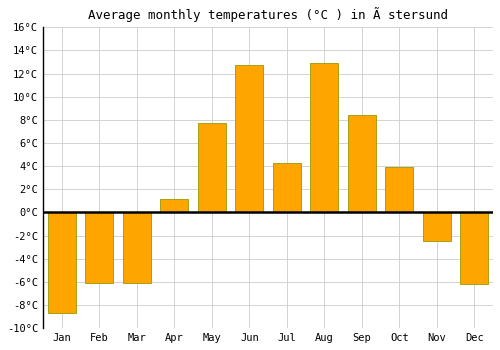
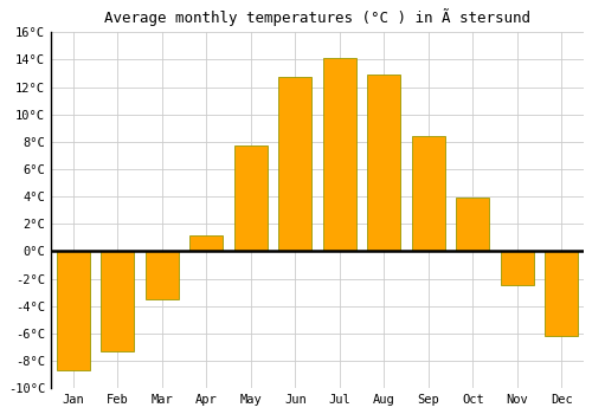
Feb: -6.1°C -> -7.3°C
Mar: -6.1°C -> -3.5°C
Jul: 4.3°C -> 14.1°C
